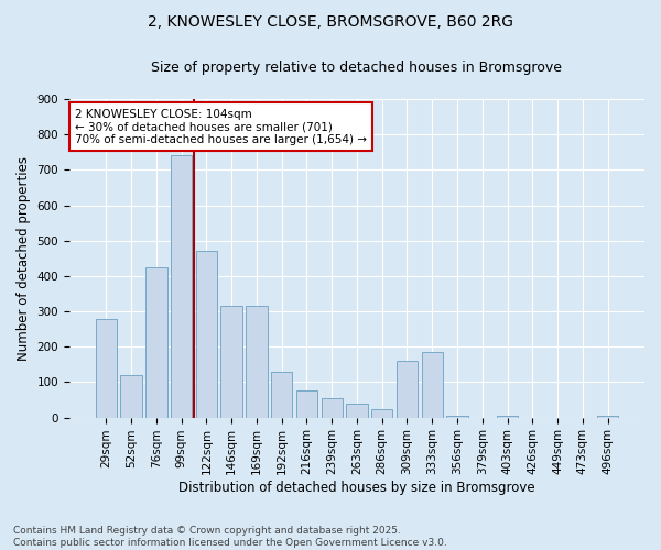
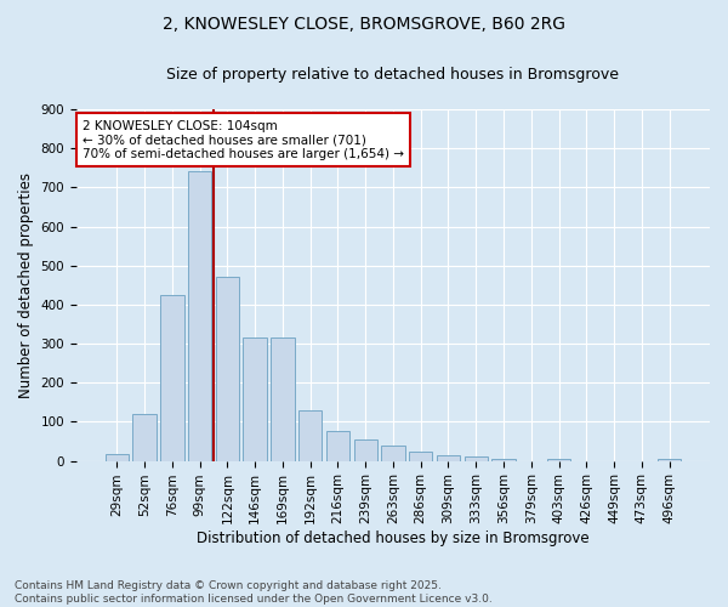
29sqm: 280 -> 18
309sqm: 160 -> 15
333sqm: 185 -> 10
